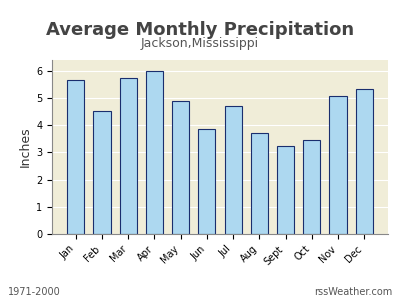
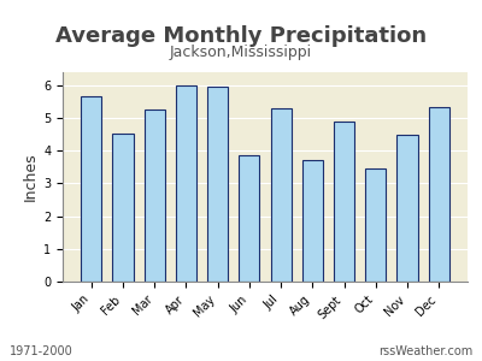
Mar: 5.72 -> 5.25
May: 4.88 -> 5.95
Jul: 4.70 -> 5.30
Sept: 3.25 -> 4.90
Nov: 5.08 -> 4.50
